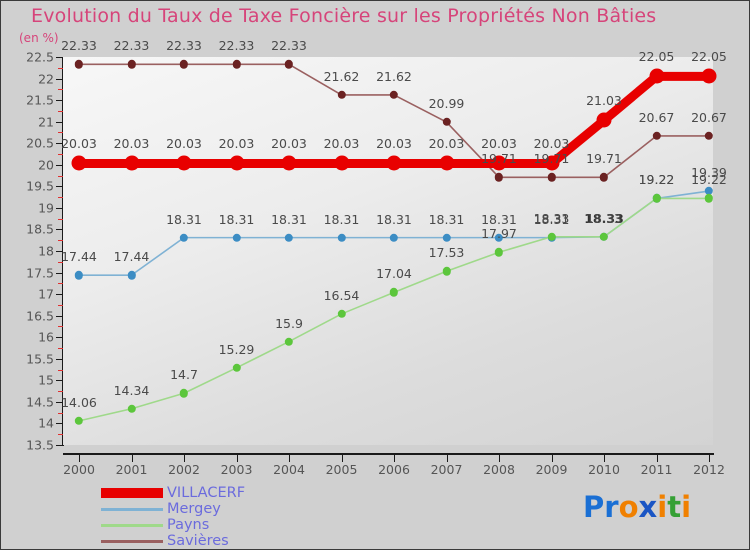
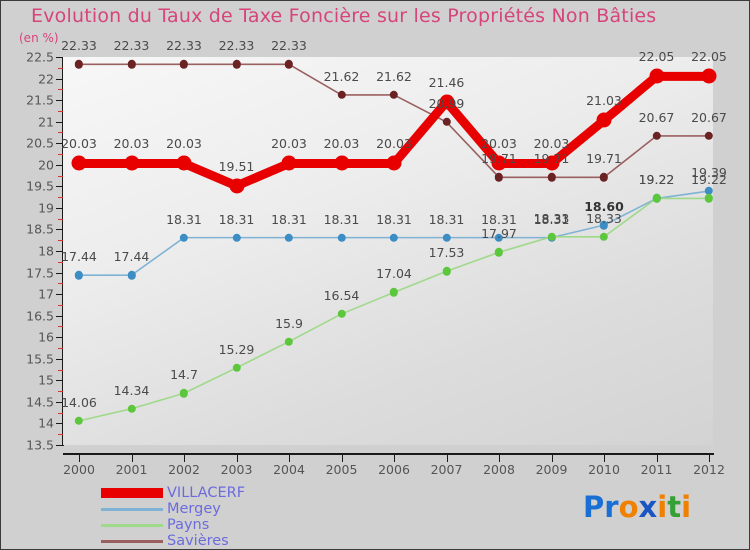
VILLACERF/2003: 20.03 -> 19.51
VILLACERF/2007: 20.03 -> 21.46
Mergey/2010: 18.33 -> 18.60
